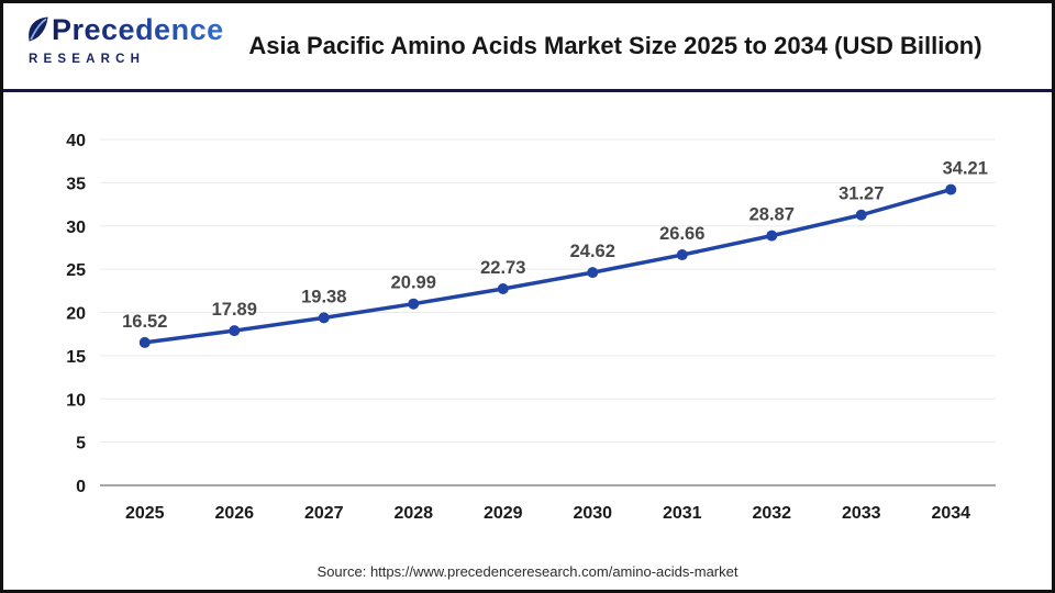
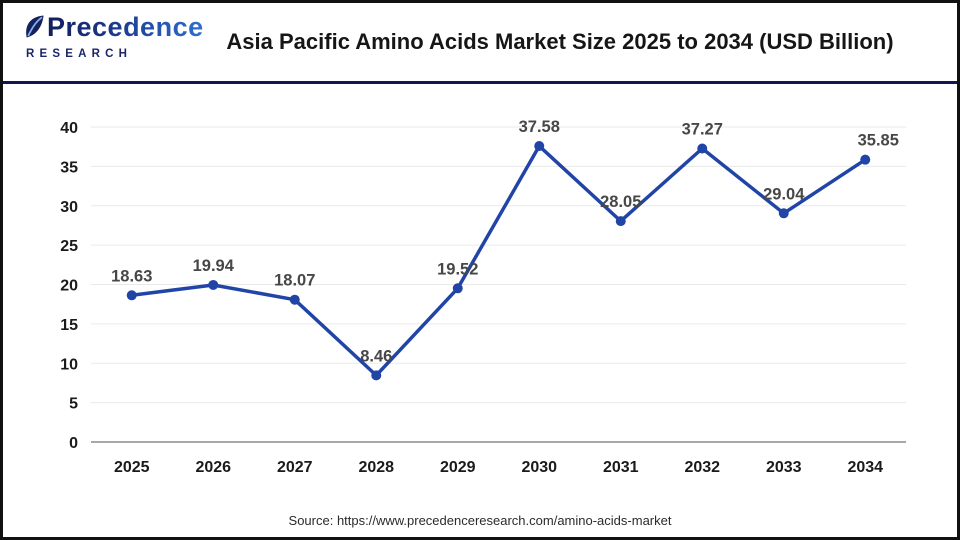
2025: 16.52 -> 18.63
2026: 17.89 -> 19.94
2027: 19.38 -> 18.07
2028: 20.99 -> 8.46
2029: 22.73 -> 19.52
2030: 24.62 -> 37.58
2031: 26.66 -> 28.05
2032: 28.87 -> 37.27
2033: 31.27 -> 29.04
2034: 34.21 -> 35.85
